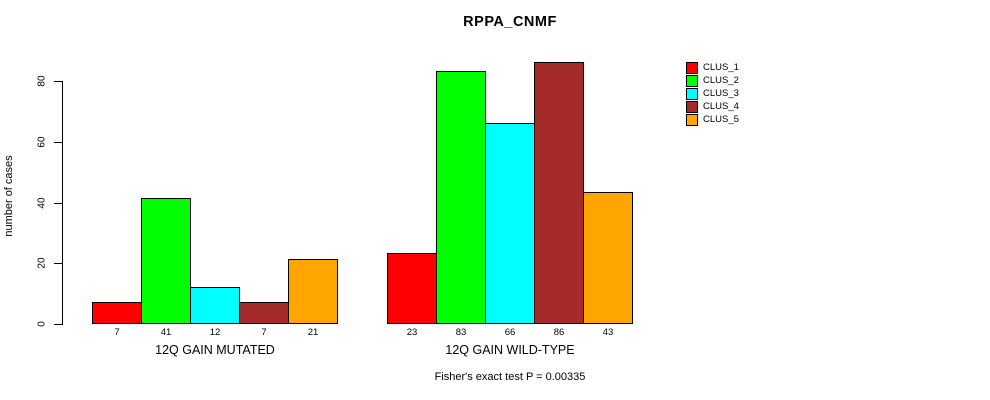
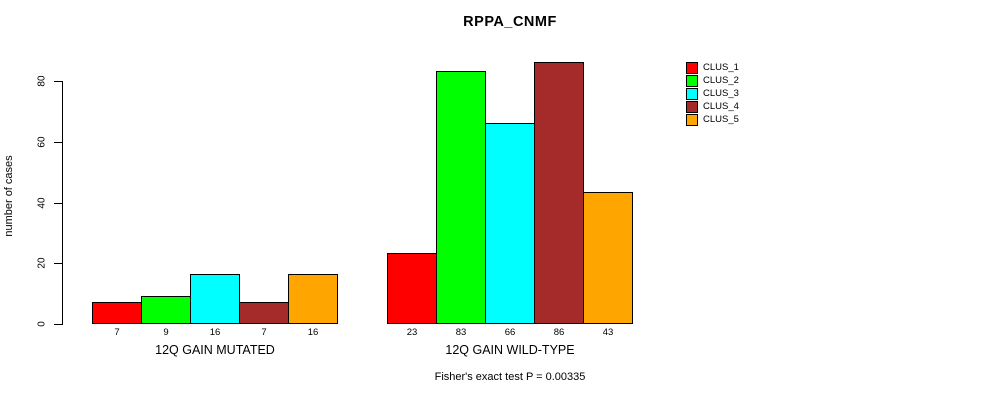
CLUS_2/12Q GAIN MUTATED: 41 -> 9
CLUS_3/12Q GAIN MUTATED: 12 -> 16
CLUS_5/12Q GAIN MUTATED: 21 -> 16
